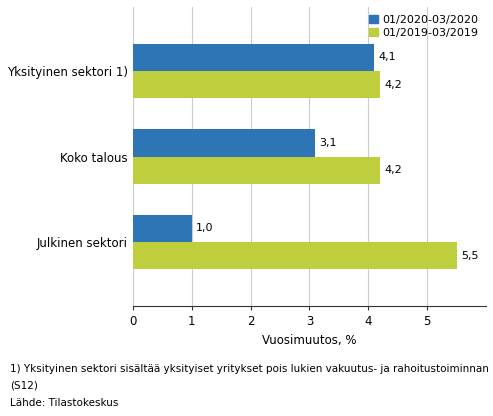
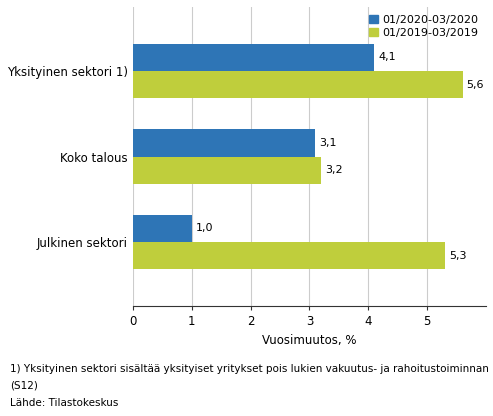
01/2019-03/2019/Yksityinen sektori 1): 4,2 -> 5,6
01/2019-03/2019/Koko talous: 4,2 -> 3,2
01/2019-03/2019/Julkinen sektori: 5,5 -> 5,3
